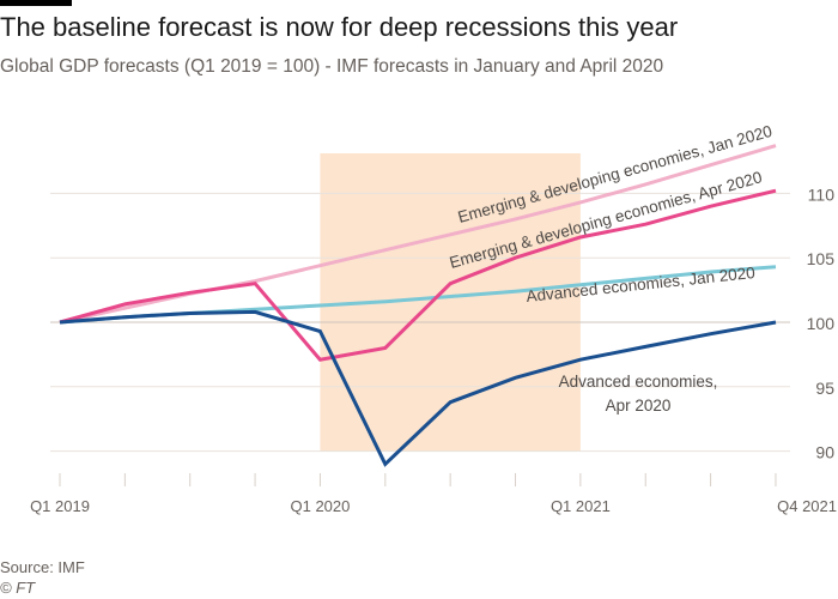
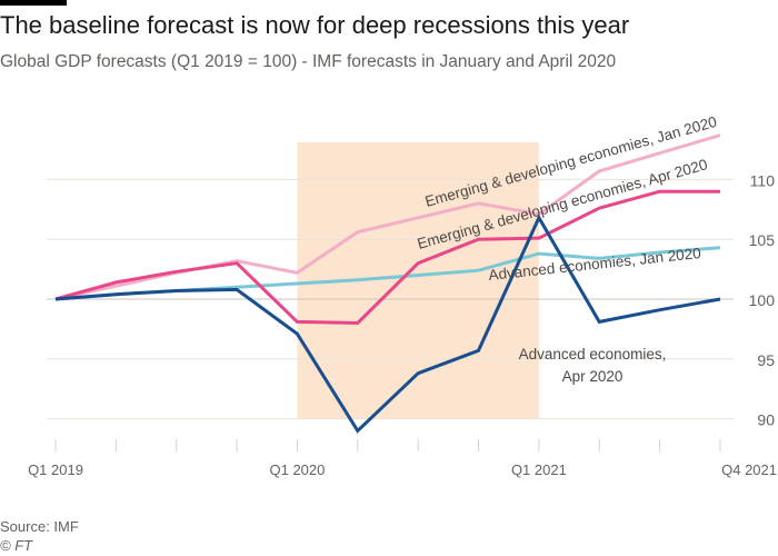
Emerging & developing economies, Jan 2020/Q1 2020: 104.4 -> 102.2
Emerging & developing economies, Apr 2020/Q1 2020: 97.1 -> 98.1
Advanced economies, Apr 2020/Q1 2020: 99.3 -> 97.1
Emerging & developing economies, Jan 2020/Q1 2021: 109.3 -> 107.1
Advanced economies, Jan 2020/Q1 2021: 102.9 -> 103.8
Emerging & developing economies, Apr 2020/Q1 2021: 106.6 -> 105.1
Advanced economies, Apr 2020/Q1 2021: 97.1 -> 106.8
Emerging & developing economies, Apr 2020/Q4 2021: 110.2 -> 109.0
